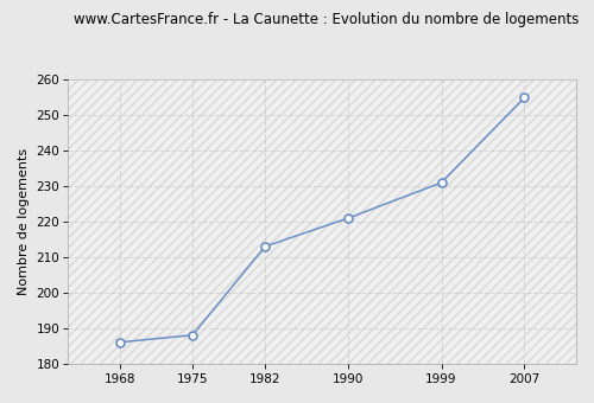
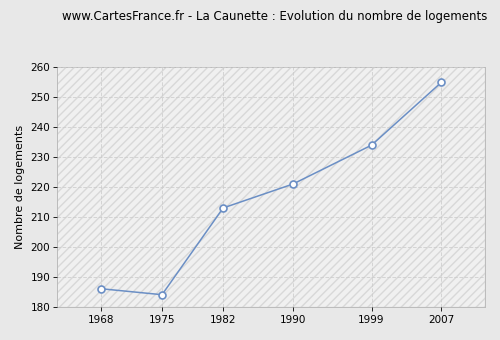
1975: 188 -> 184
1999: 231 -> 234
